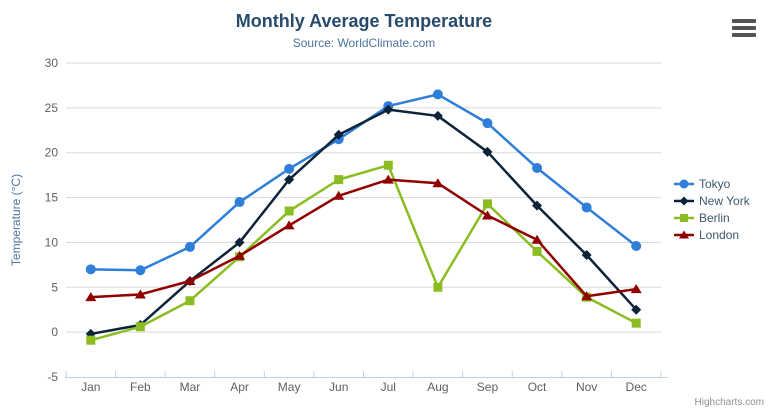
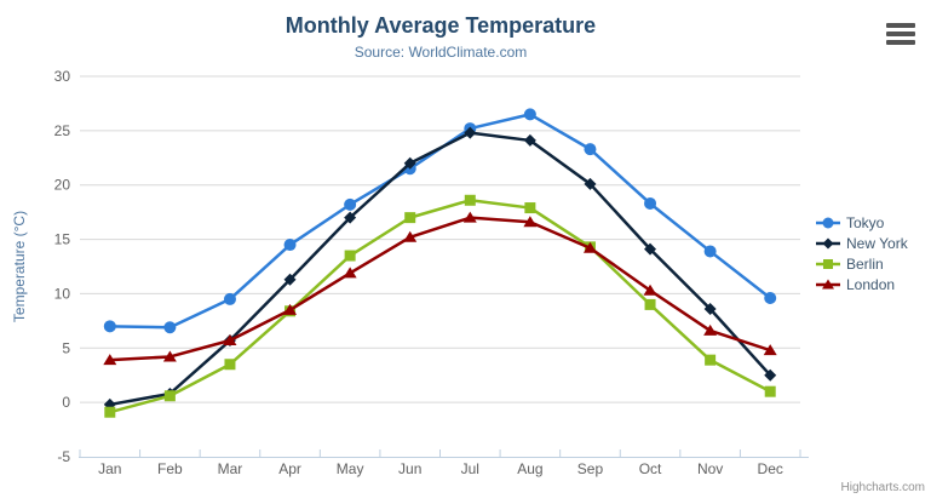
New York/Apr: 10 -> 11
Berlin/Aug: 5 -> 18
London/Sep: 13 -> 14
London/Nov: 4 -> 7
